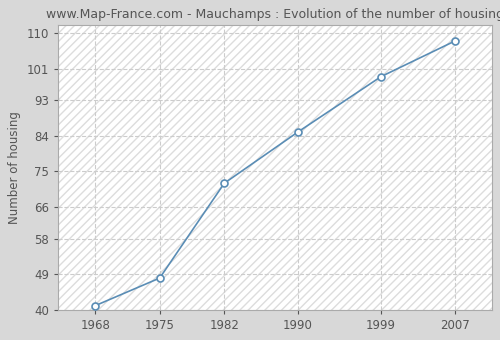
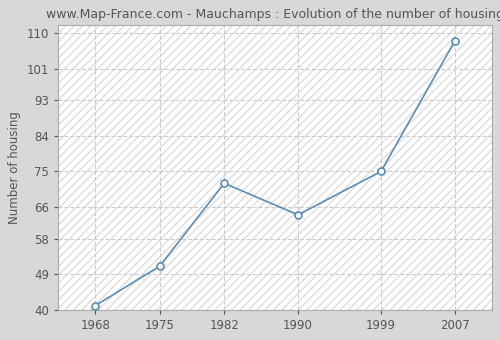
1975: 48 -> 51
1990: 85 -> 64
1999: 99 -> 75
